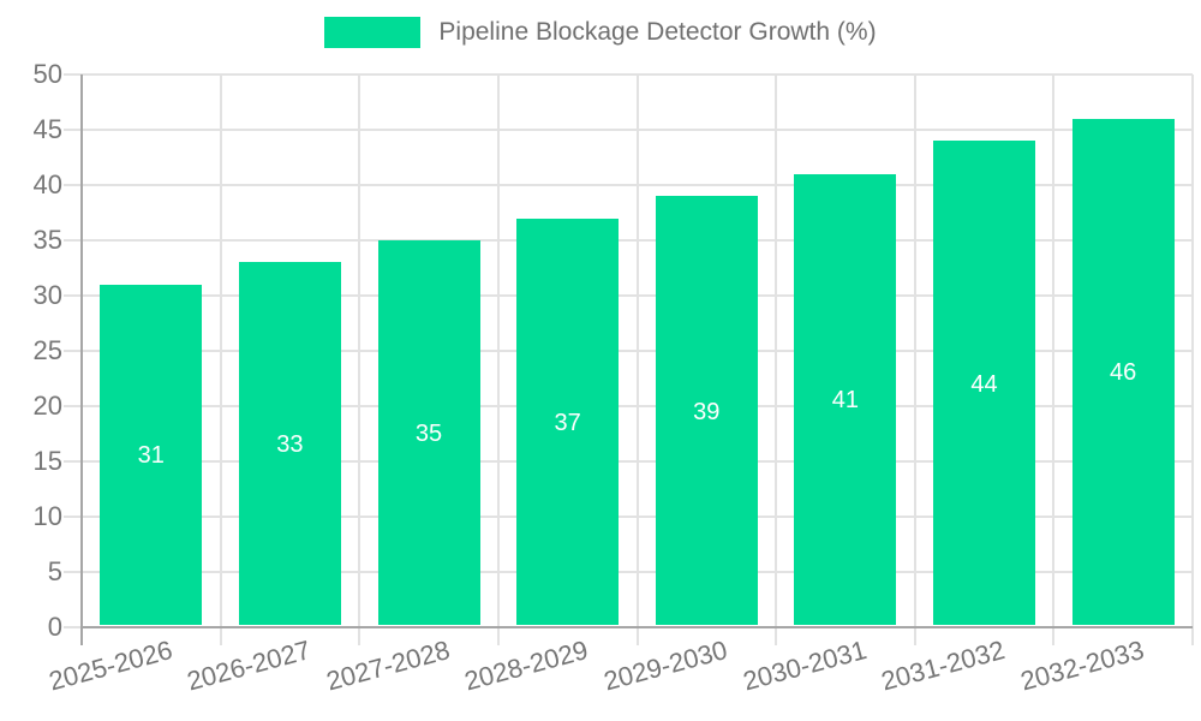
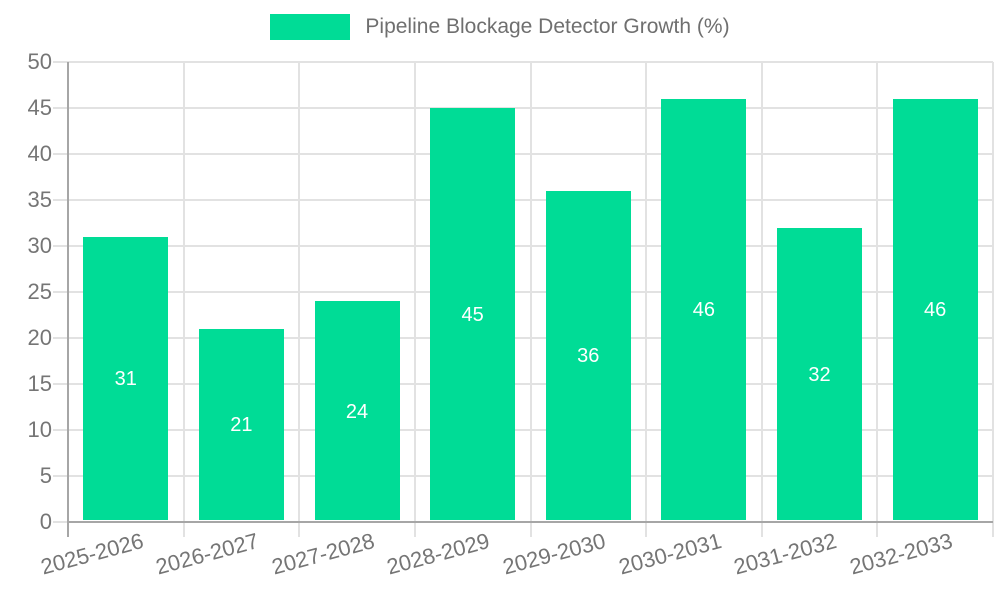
2026-2027: 33 -> 21
2027-2028: 35 -> 24
2028-2029: 37 -> 45
2029-2030: 39 -> 36
2030-2031: 41 -> 46
2031-2032: 44 -> 32
